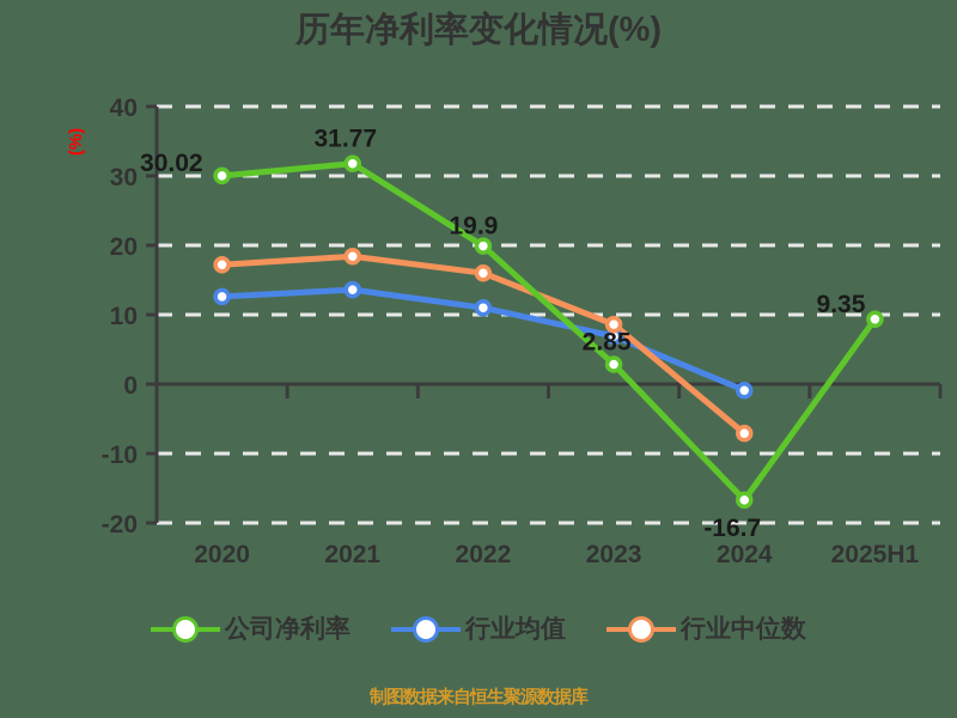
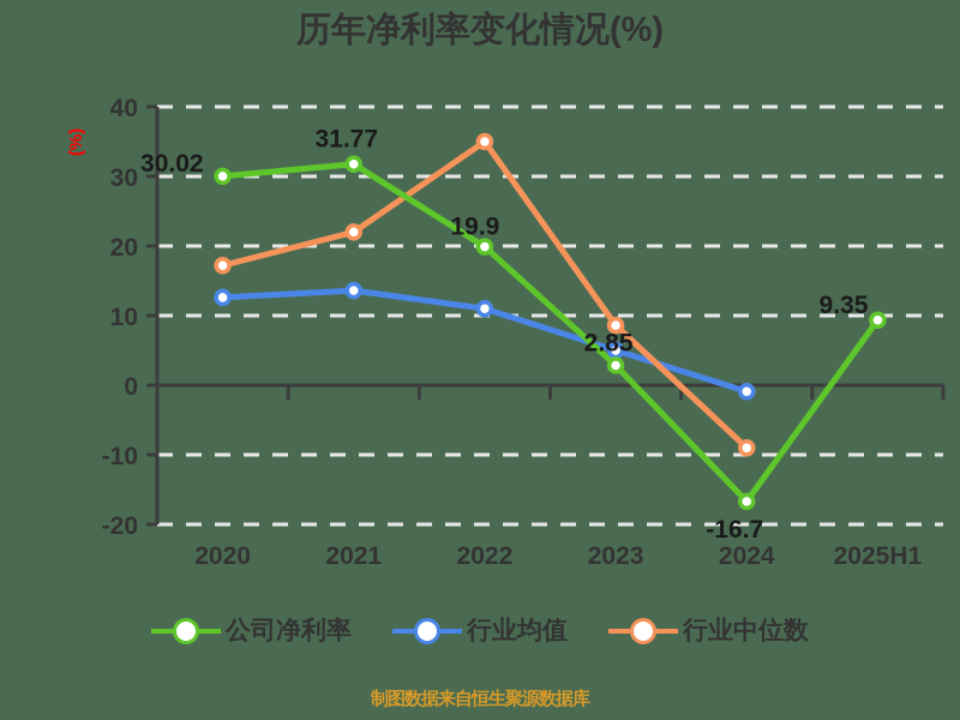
行业中位数/2021: 18 -> 22
行业中位数/2022: 16 -> 35
行业均值/2023: 7 -> 5
行业中位数/2024: -7 -> -9
